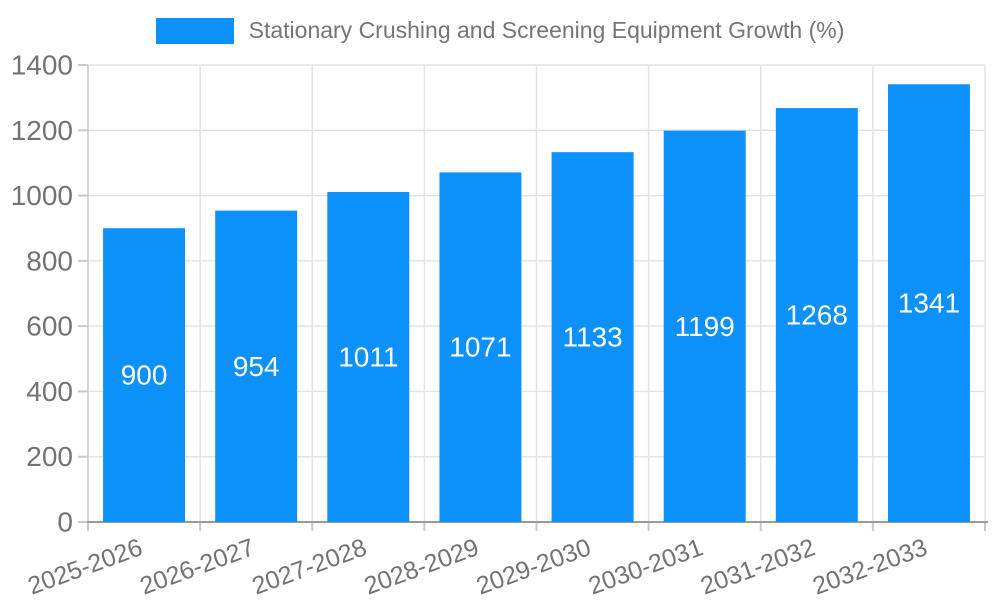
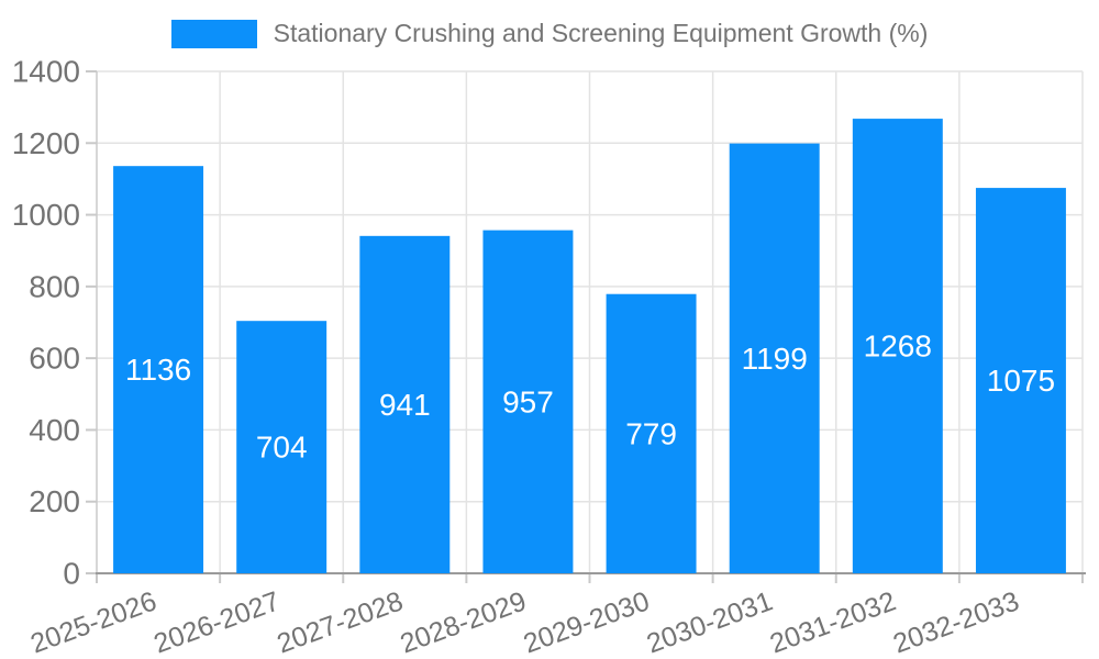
2025-2026: 900 -> 1136
2026-2027: 954 -> 704
2027-2028: 1011 -> 941
2028-2029: 1071 -> 957
2029-2030: 1133 -> 779
2032-2033: 1341 -> 1075
